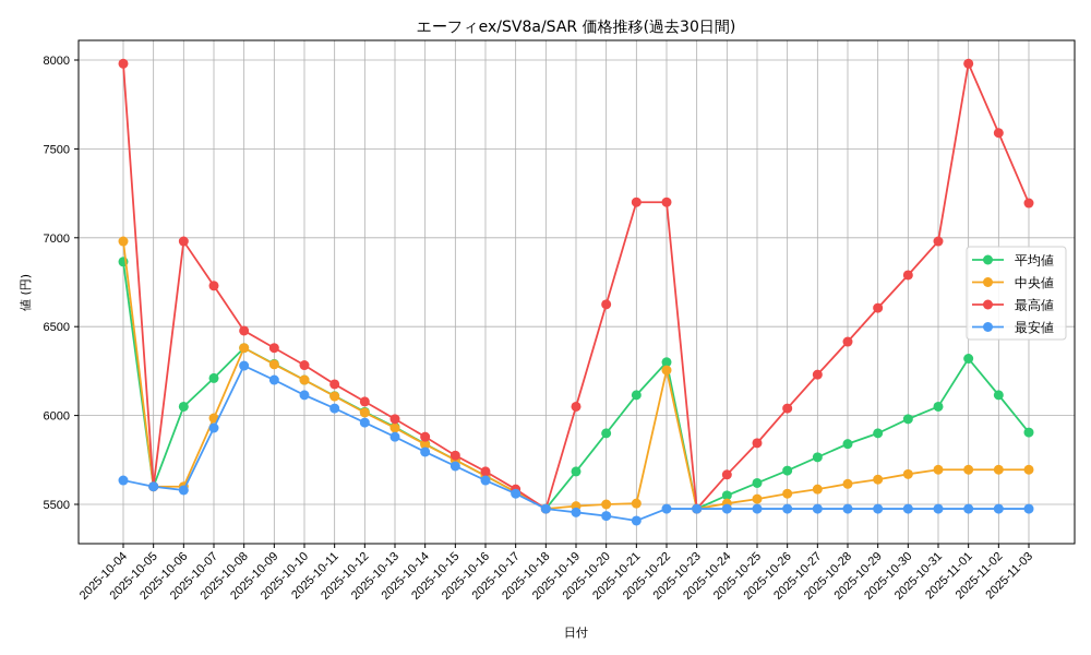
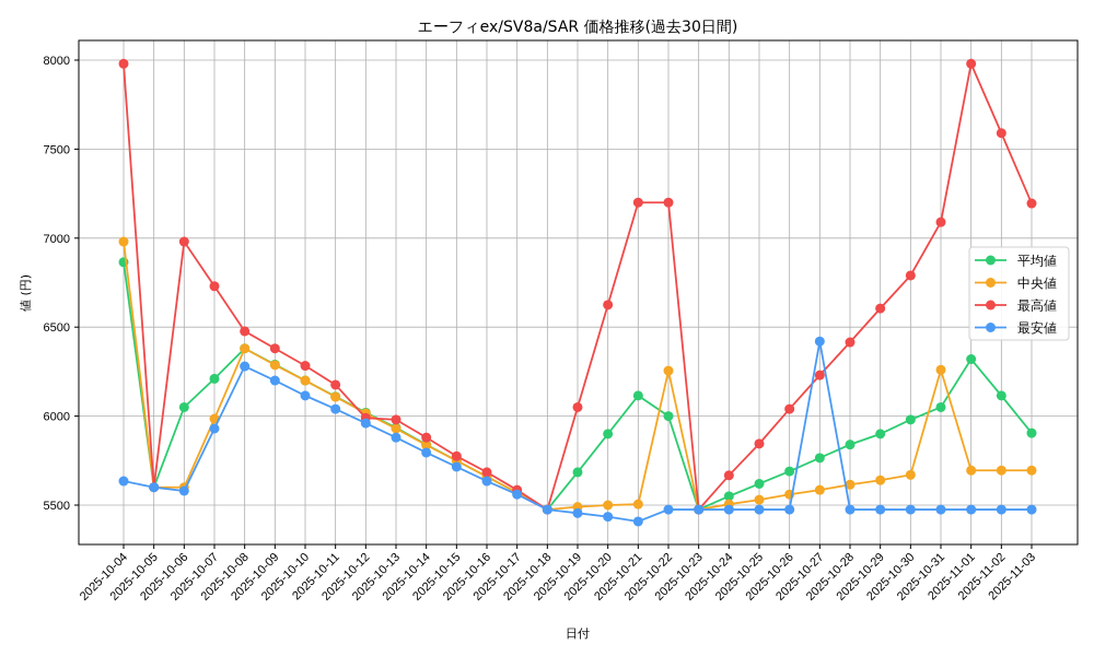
最高値/2025-10-12: 6080 -> 5990
平均値/2025-10-22: 6300 -> 6000
最安値/2025-10-27: 5480 -> 6420
中央値/2025-10-31: 5700 -> 6260
最高値/2025-10-31: 6980 -> 7090
